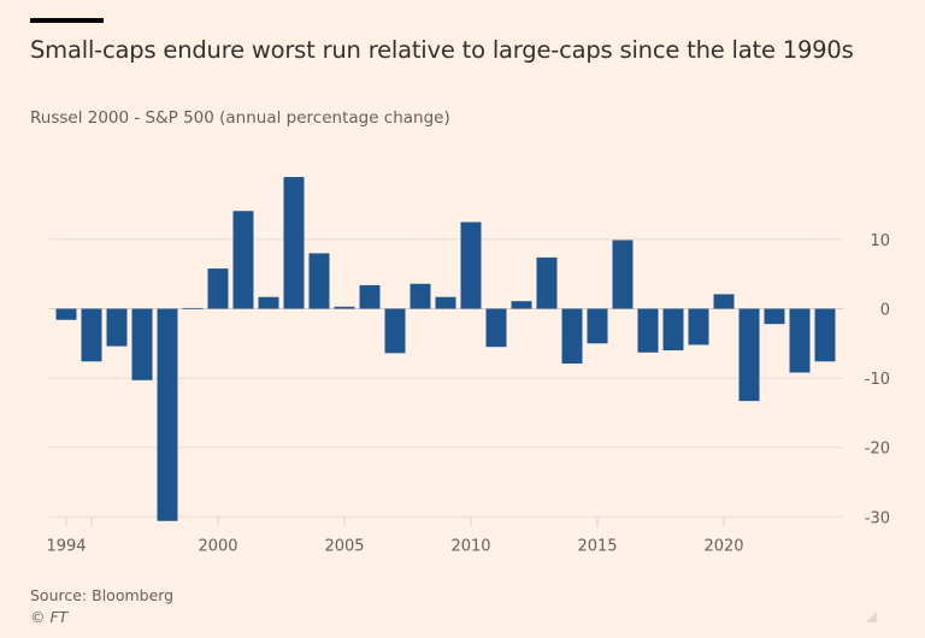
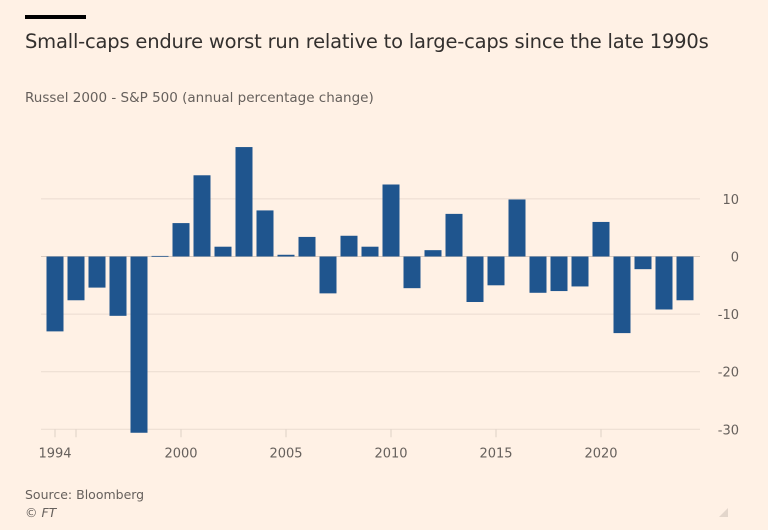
1994: -2 -> -13
2020: 2 -> 6
